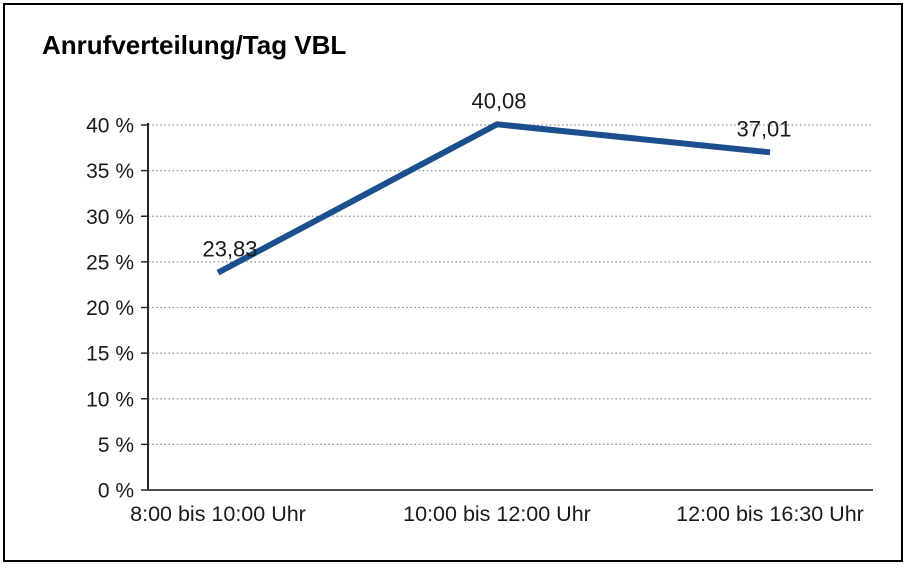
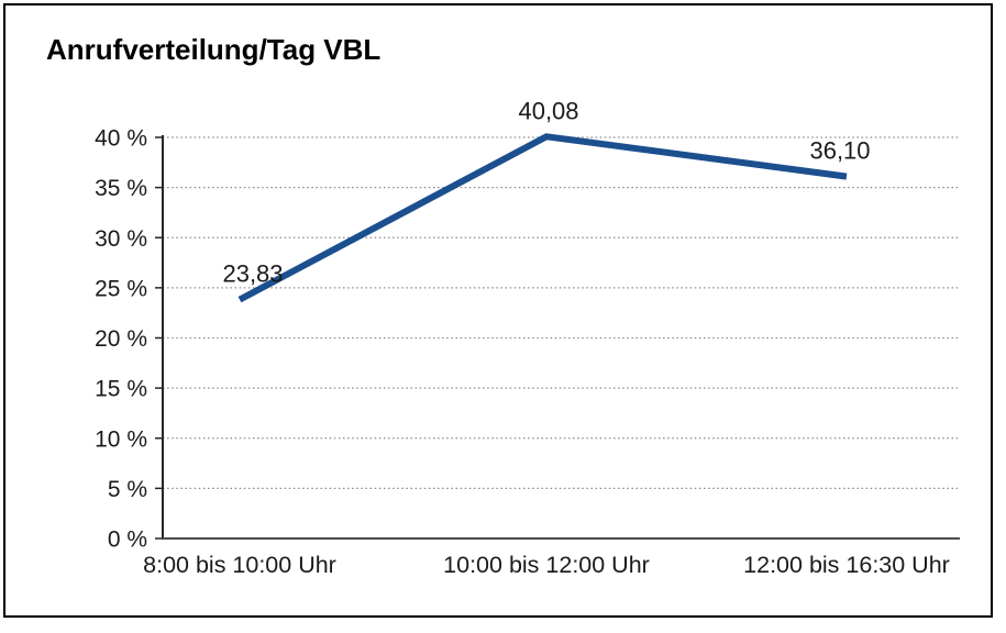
12:00 bis 16:30 Uhr: 37,01 -> 36,10
